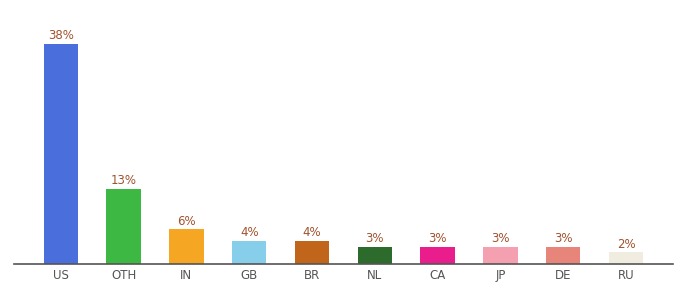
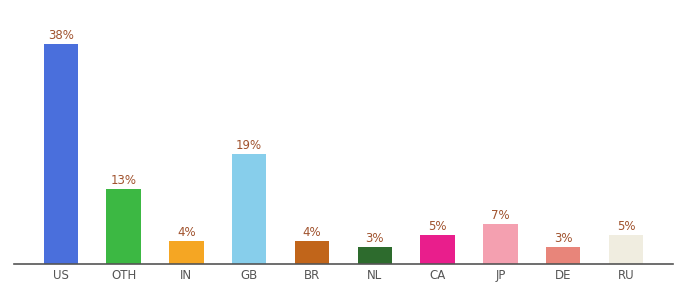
IN: 6% -> 4%
GB: 4% -> 19%
CA: 3% -> 5%
JP: 3% -> 7%
RU: 2% -> 5%
